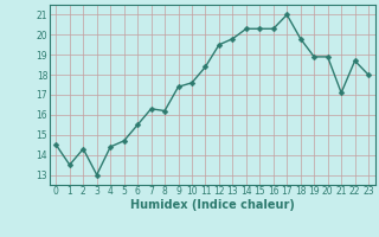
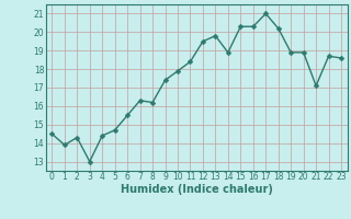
1: 13.5 -> 13.9
10: 17.6 -> 17.9
14: 20.3 -> 18.9
18: 19.8 -> 20.2
23: 18.0 -> 18.6
